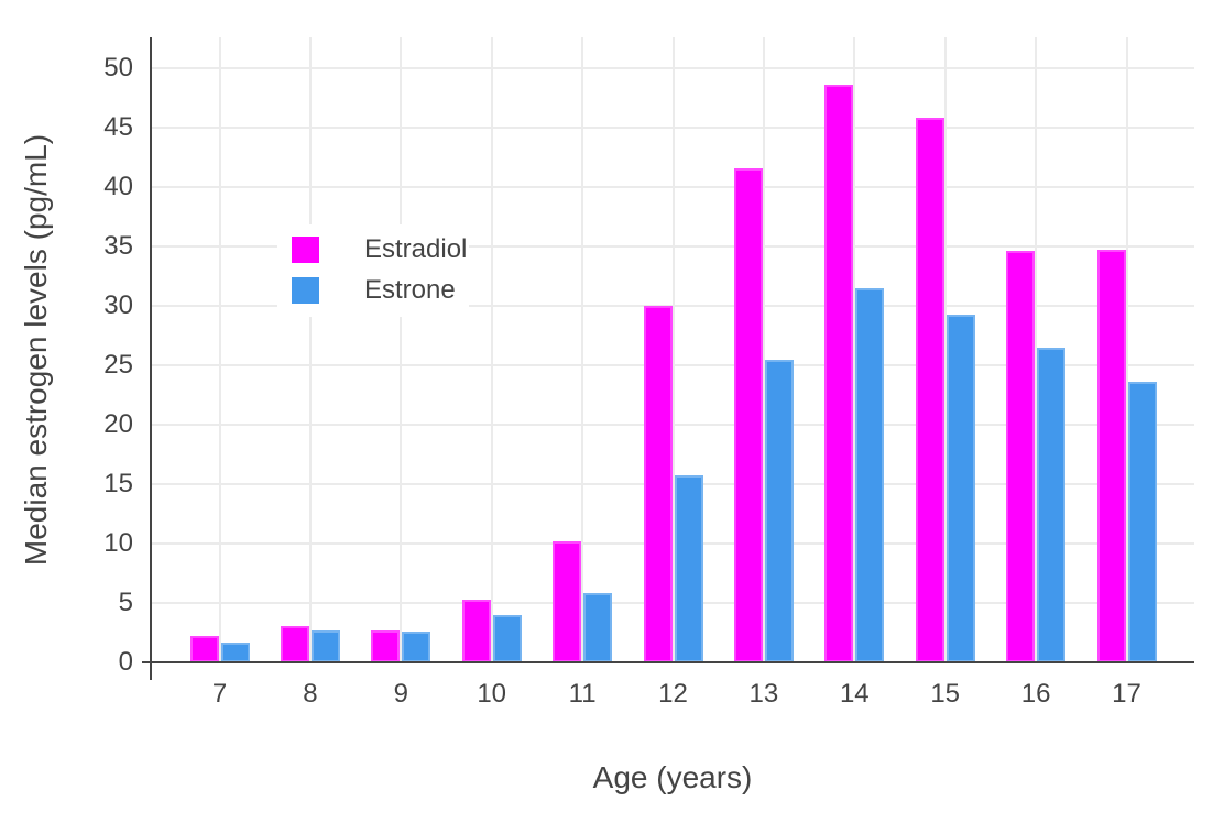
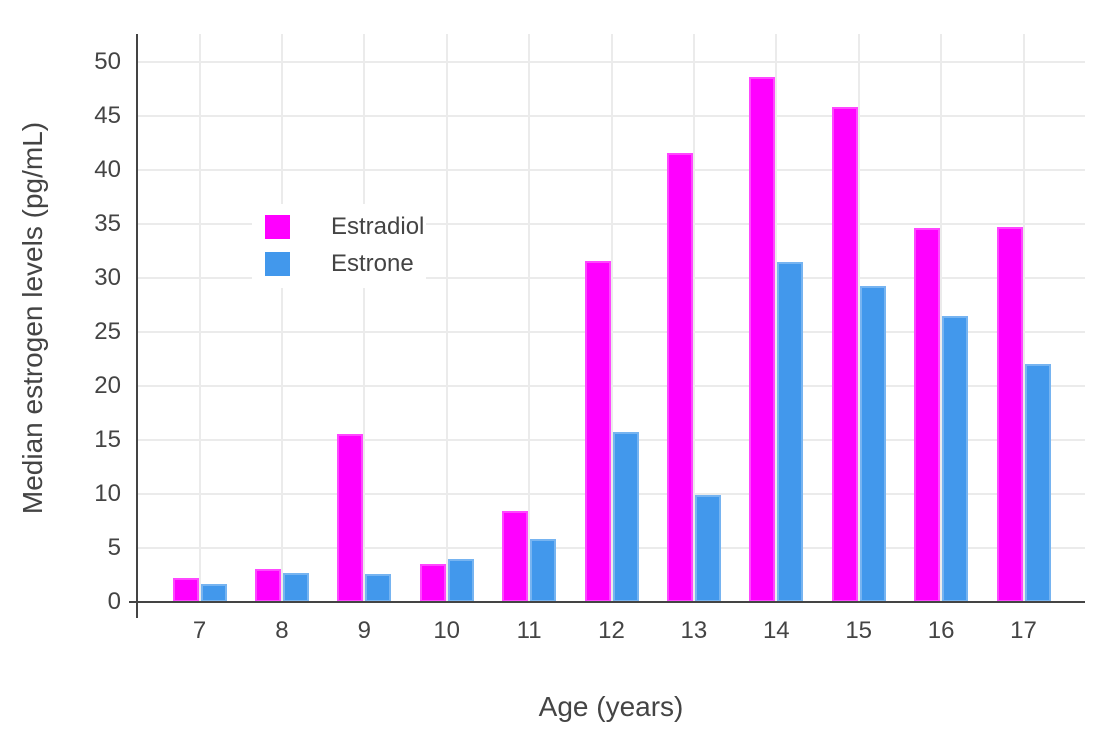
Estradiol/9: 2.7 -> 15.6
Estradiol/10: 5.3 -> 3.5
Estradiol/11: 10.2 -> 8.4
Estradiol/12: 30.0 -> 31.6
Estrone/13: 25.5 -> 9.9
Estrone/17: 23.6 -> 22.0
